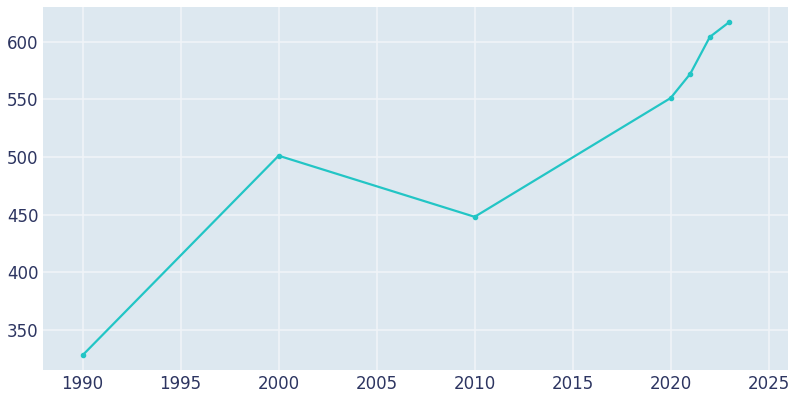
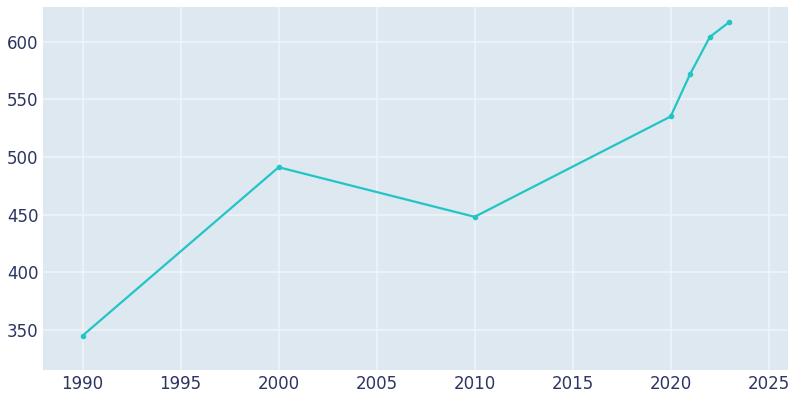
1990: 328 -> 345
2000: 501 -> 491
2020: 551 -> 535
